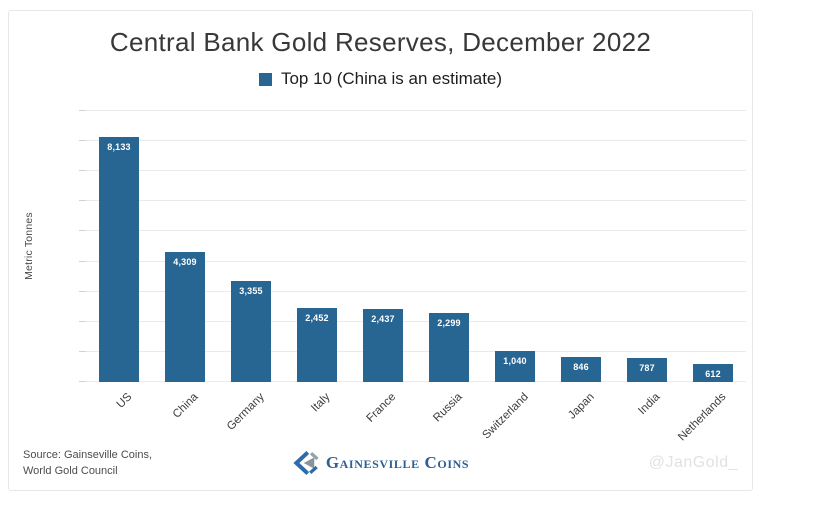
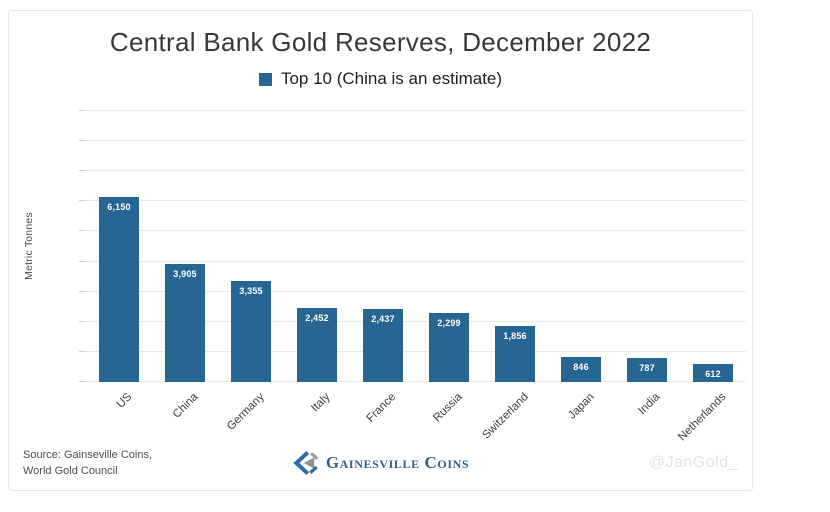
US: 8,133 -> 6,150
China: 4,309 -> 3,905
Switzerland: 1,040 -> 1,856
